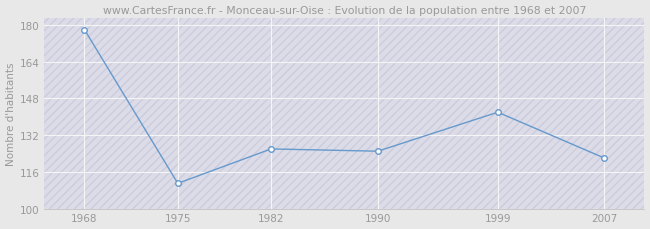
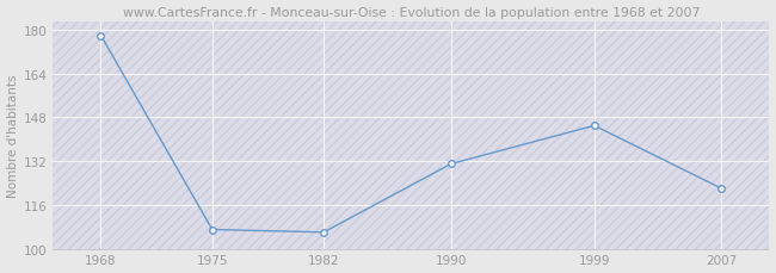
1975: 111 -> 107
1982: 126 -> 106
1990: 125 -> 131
1999: 142 -> 145
